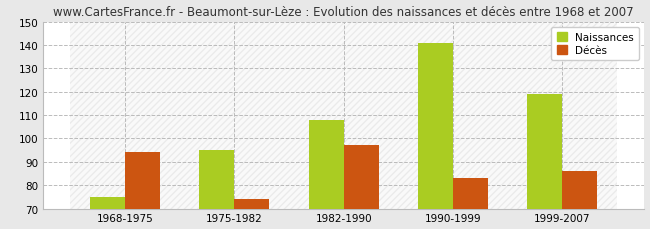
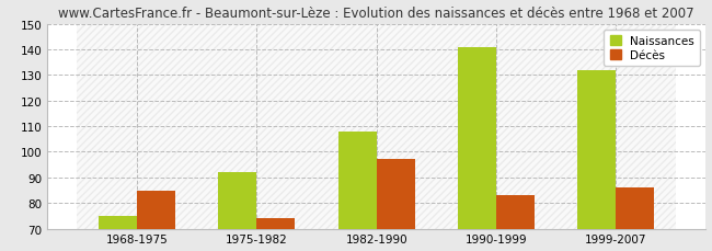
Décès/1968-1975: 94 -> 85
Naissances/1975-1982: 95 -> 92
Naissances/1999-2007: 119 -> 132
